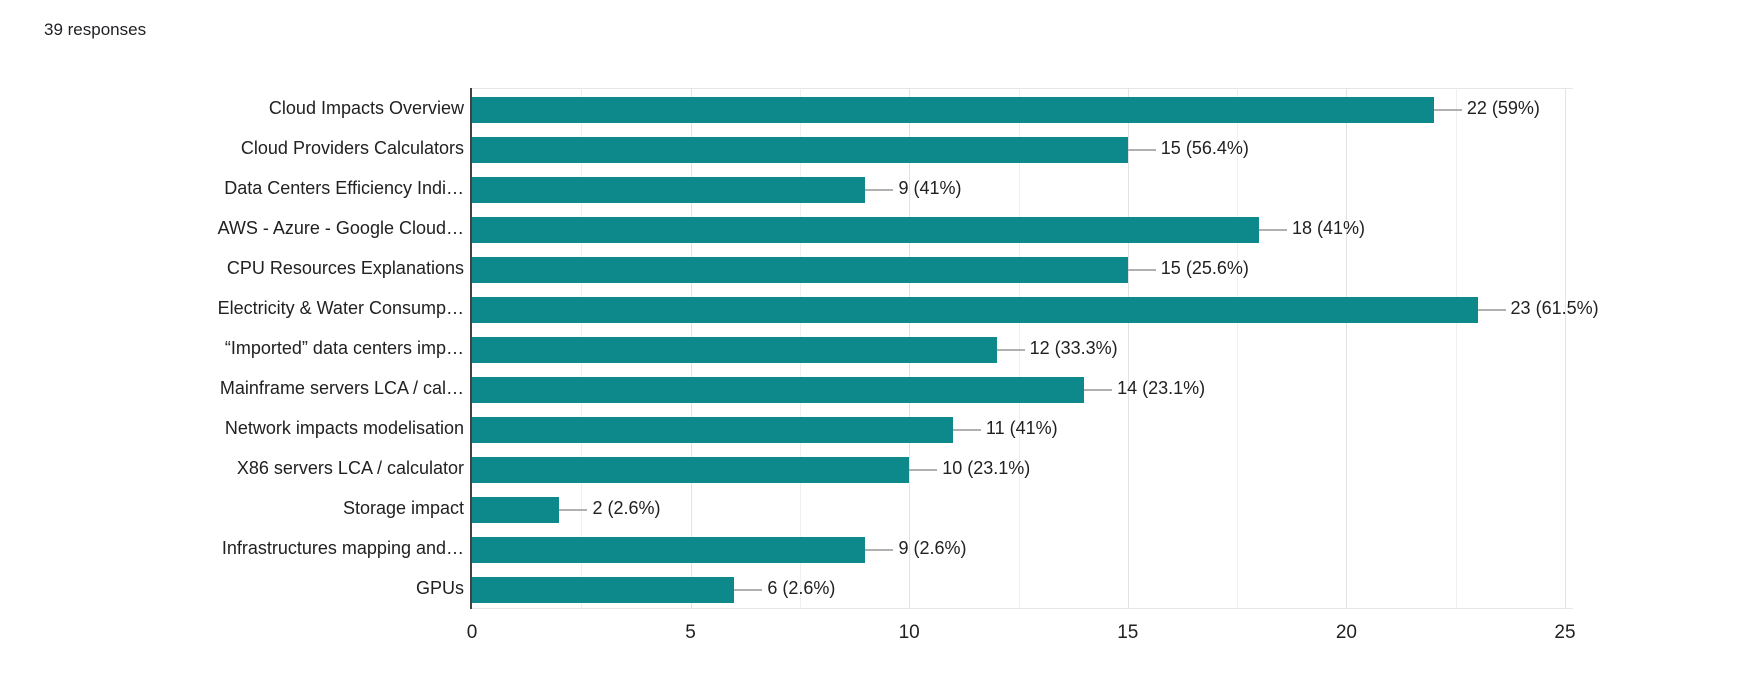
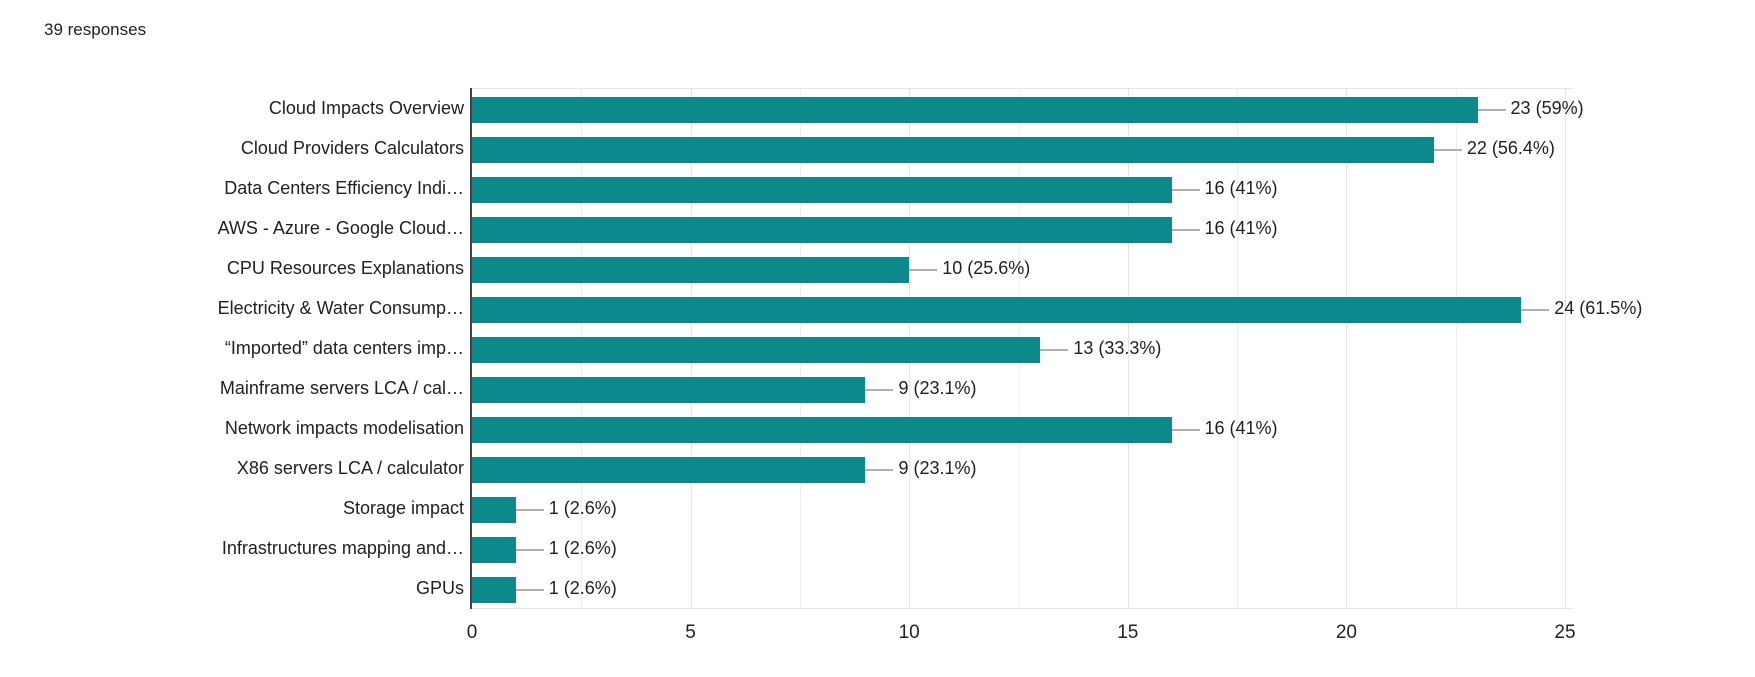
Cloud Impacts Overview: 22 -> 23
Cloud Providers Calculators: 15 -> 22
Data Centers Efficiency Indi…: 9 -> 16
AWS - Azure - Google Cloud…: 18 -> 16
CPU Resources Explanations: 15 -> 10
Electricity & Water Consump…: 23 -> 24
“Imported” data centers imp…: 12 -> 13
Mainframe servers LCA / cal…: 14 -> 9
Network impacts modelisation: 11 -> 16
X86 servers LCA / calculator: 10 -> 9
Storage impact: 2 -> 1
Infrastructures mapping and…: 9 -> 1
GPUs: 6 -> 1
